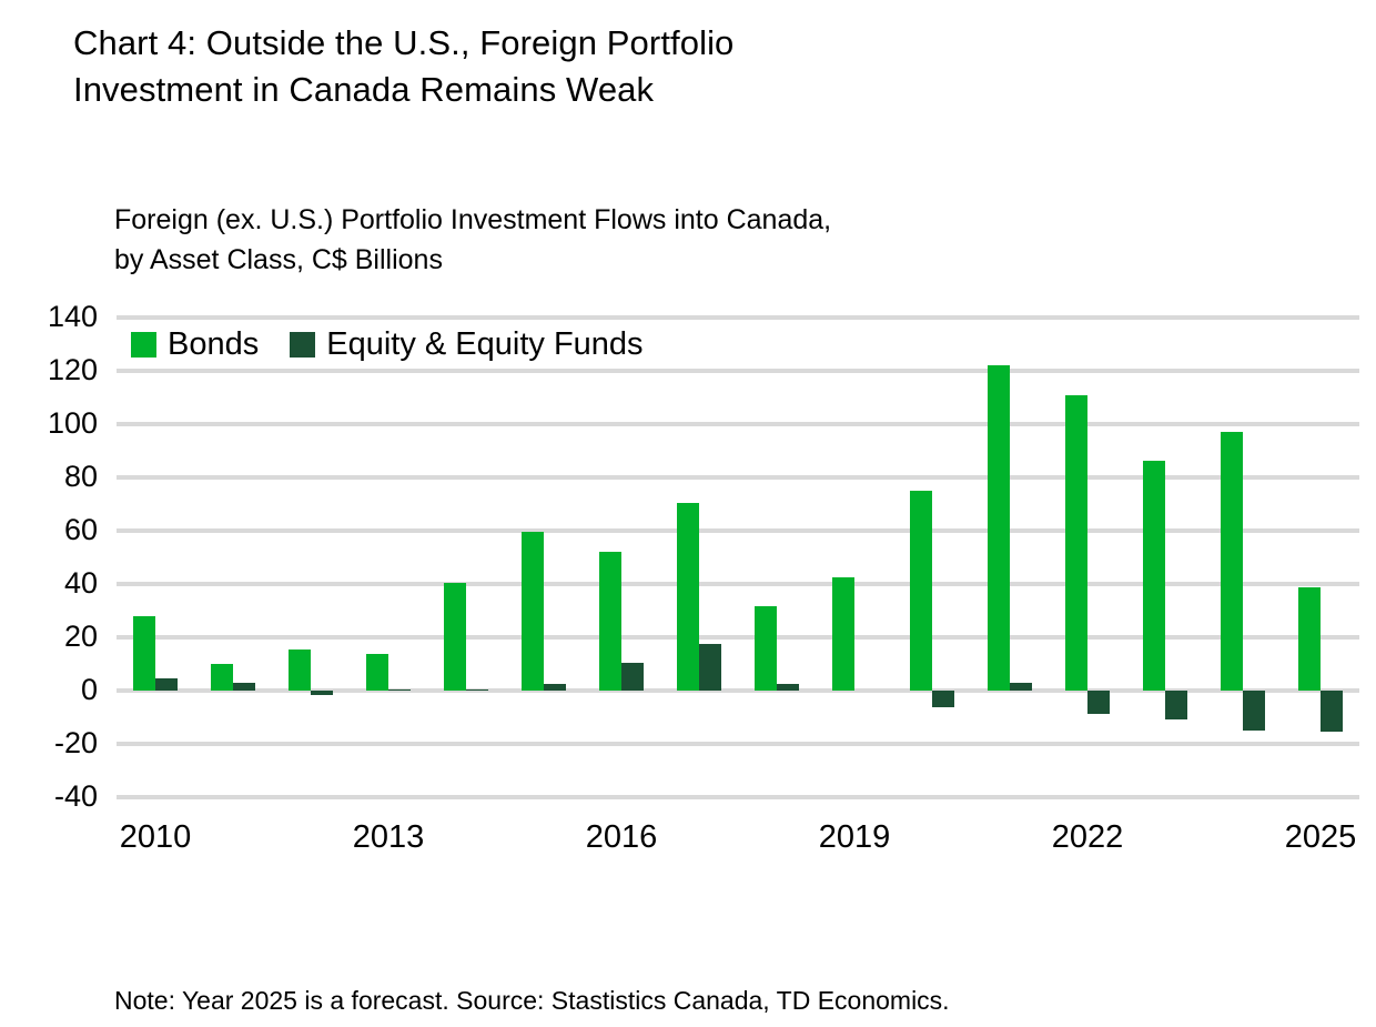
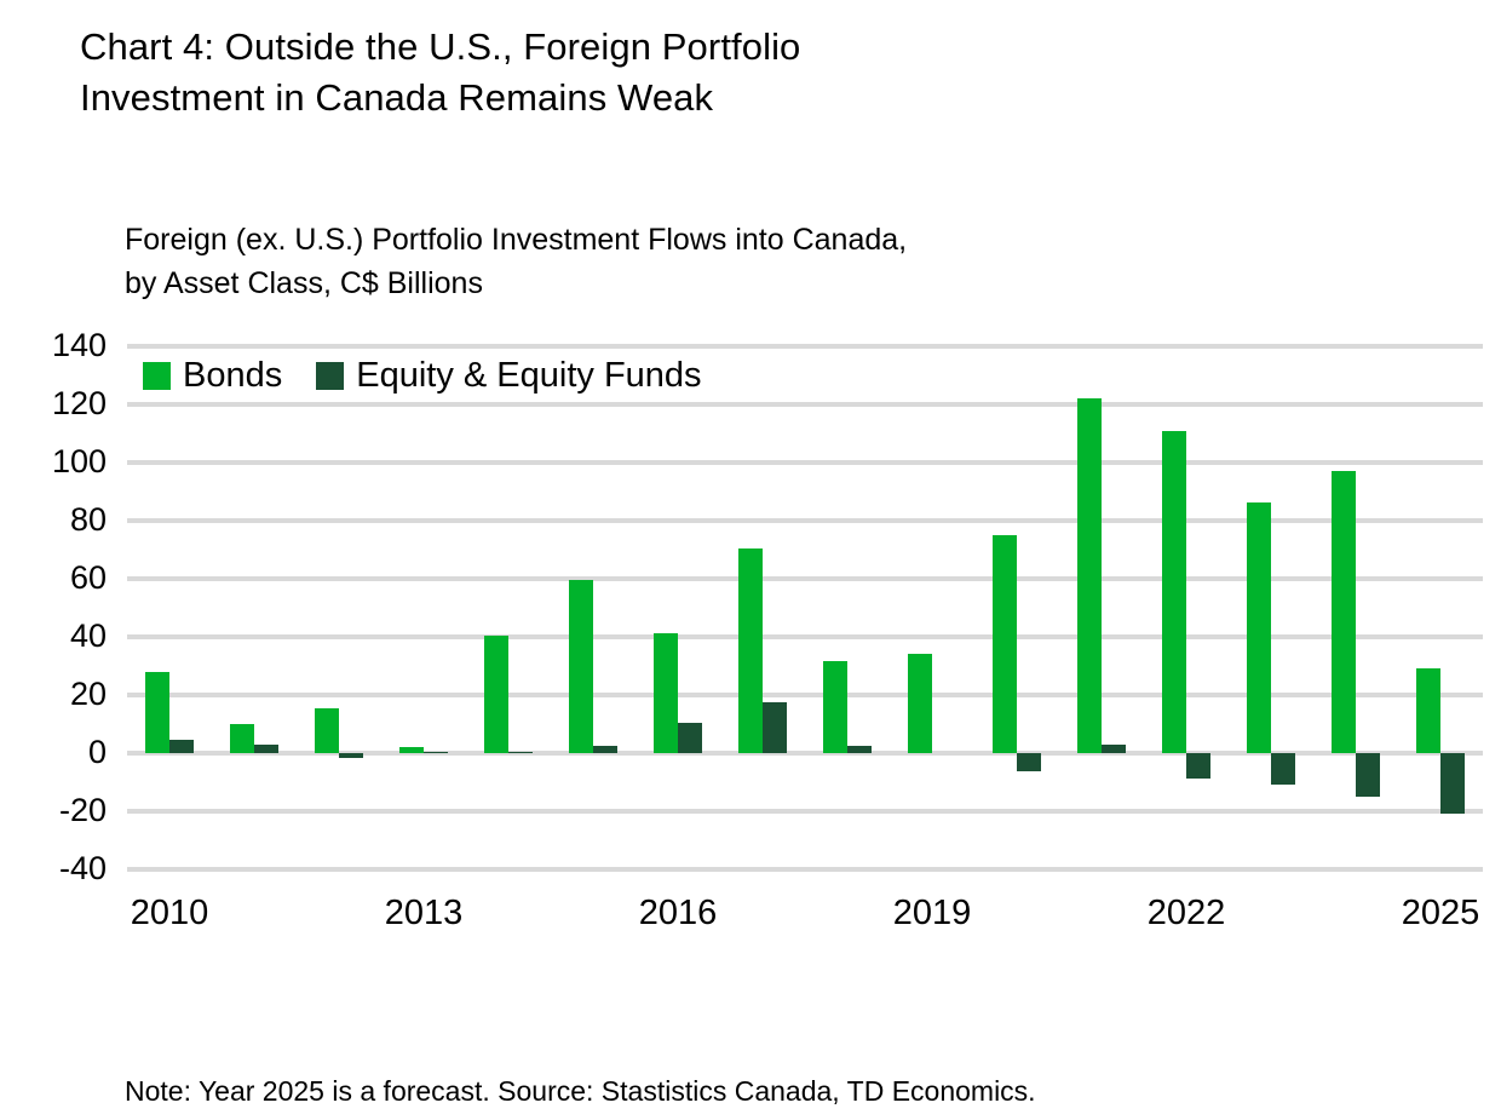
Bonds/2013: 14 -> 2
Bonds/2016: 52 -> 41
Bonds/2019: 42 -> 34
Bonds/2025: 38 -> 29
Equity & Equity Funds/2025: -16 -> -21
